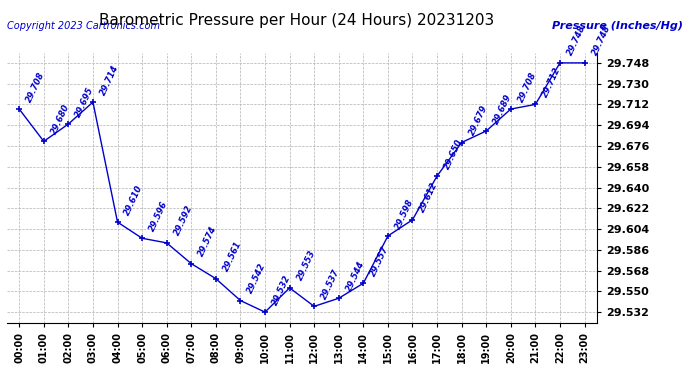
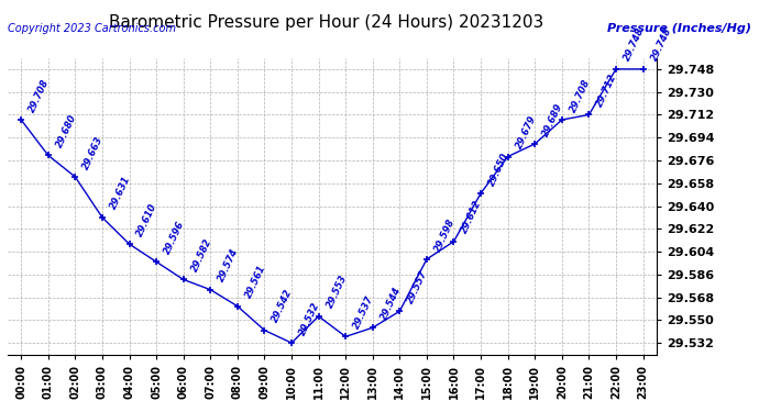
02:00: 29.695 -> 29.663
03:00: 29.714 -> 29.631
06:00: 29.592 -> 29.582
